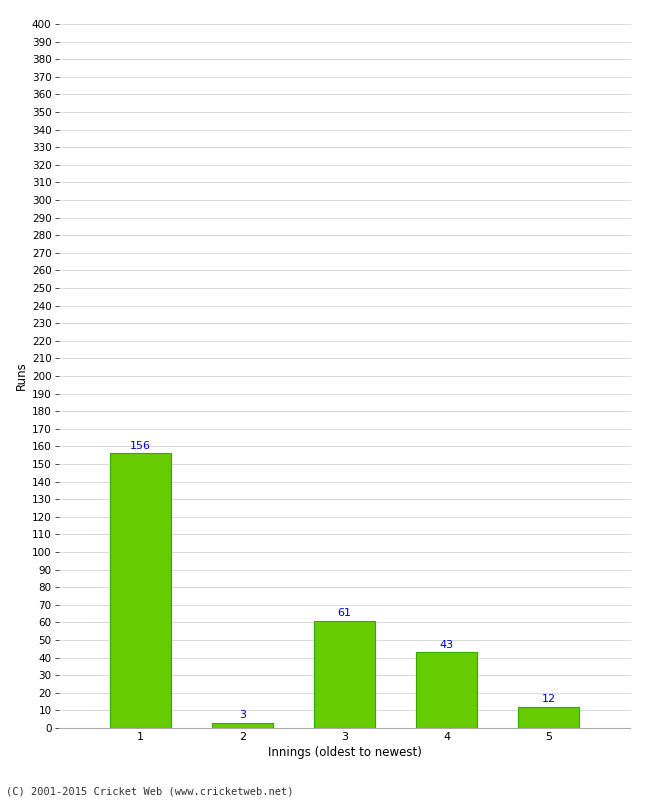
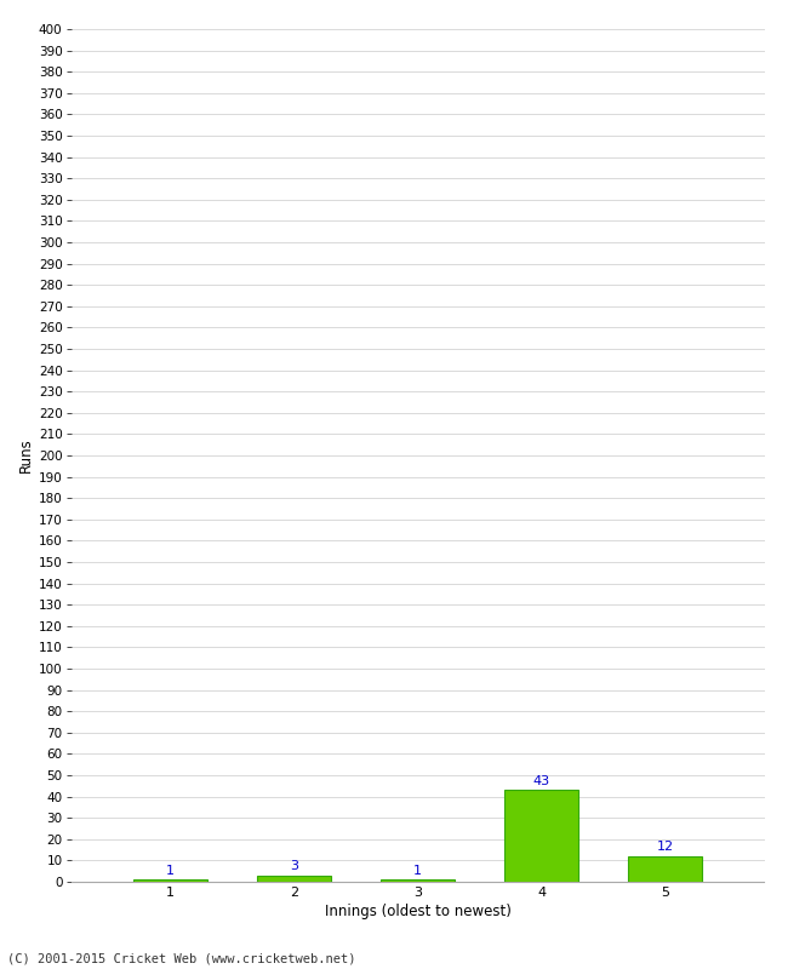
1: 156 -> 1
3: 61 -> 1
